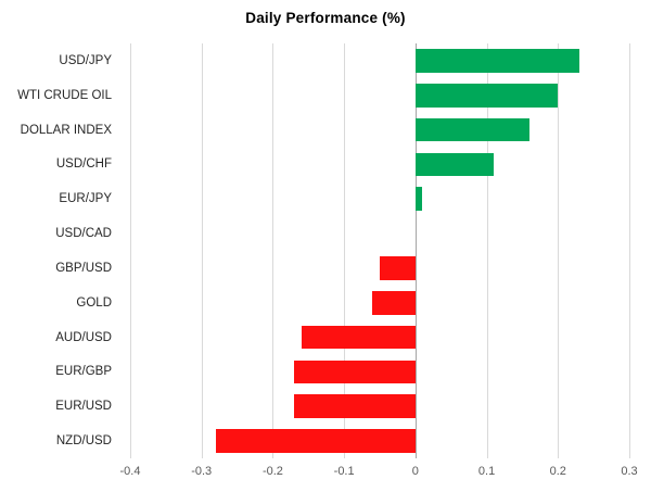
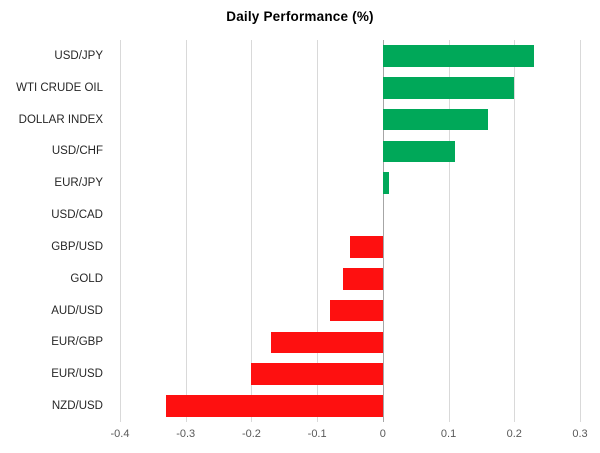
AUD/USD: -0.16 -> -0.08
EUR/USD: -0.17 -> -0.20
NZD/USD: -0.28 -> -0.33
